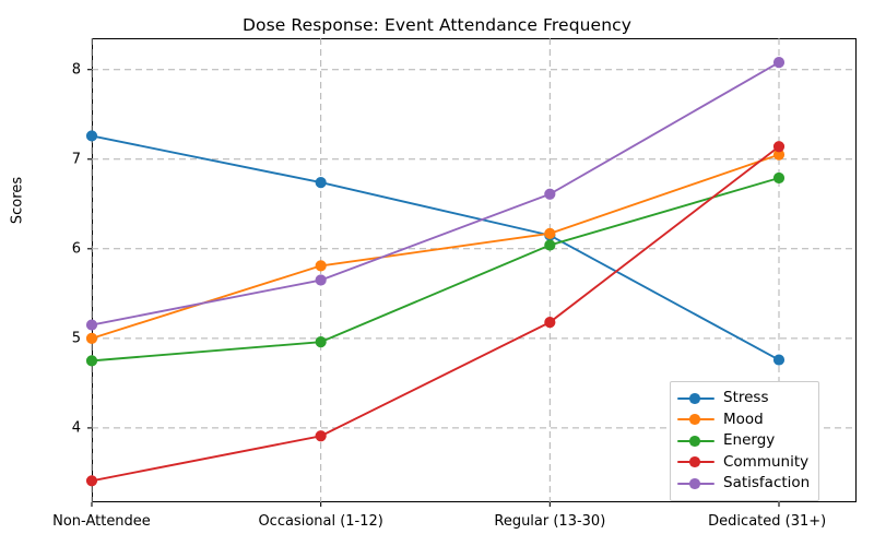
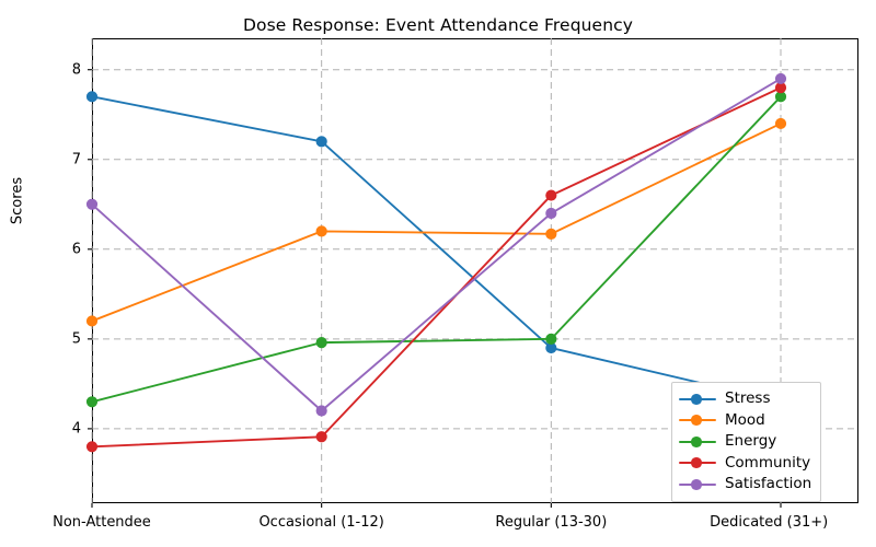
Stress/Non-Attendee: 7.3 -> 7.7
Mood/Non-Attendee: 5.0 -> 5.2
Energy/Non-Attendee: 4.8 -> 4.3
Community/Non-Attendee: 3.4 -> 3.8
Satisfaction/Non-Attendee: 5.2 -> 6.5
Stress/Occasional (1-12): 6.7 -> 7.2
Mood/Occasional (1-12): 5.8 -> 6.2
Satisfaction/Occasional (1-12): 5.7 -> 4.2
Stress/Regular (13-30): 6.2 -> 4.9
Energy/Regular (13-30): 6.0 -> 5.0
Community/Regular (13-30): 5.2 -> 6.6
Satisfaction/Regular (13-30): 6.6 -> 6.4
Stress/Dedicated (31+): 4.8 -> 4.3
Mood/Dedicated (31+): 7.0 -> 7.4
Energy/Dedicated (31+): 6.8 -> 7.7
Community/Dedicated (31+): 7.1 -> 7.8
Satisfaction/Dedicated (31+): 8.1 -> 7.9
